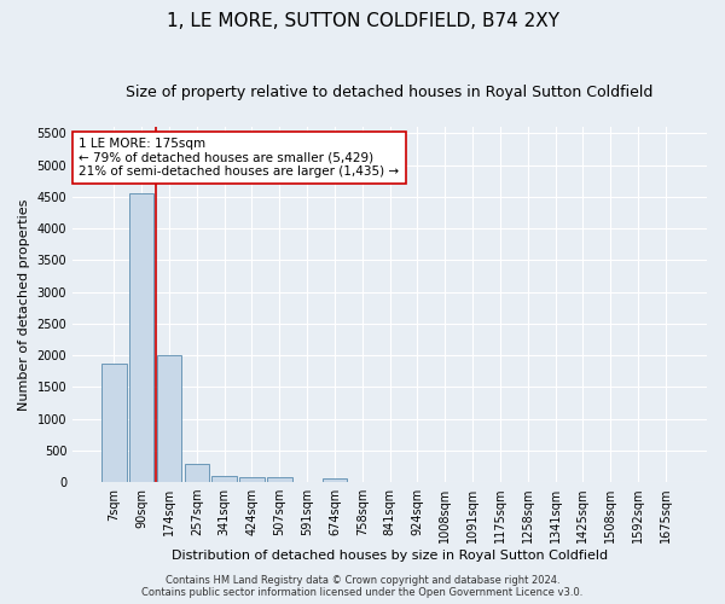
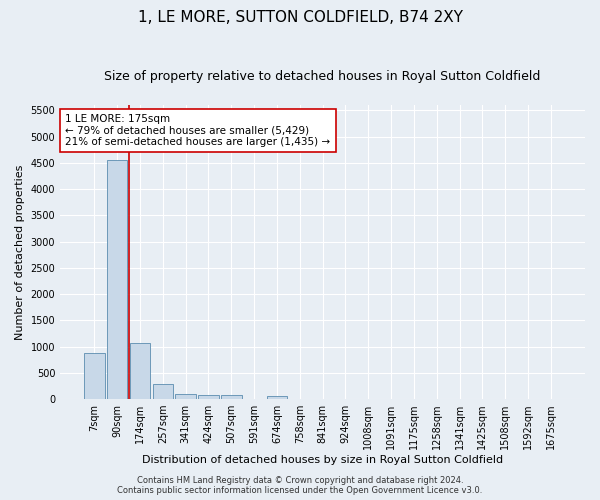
7sqm: 1860 -> 870
174sqm: 2000 -> 1060
